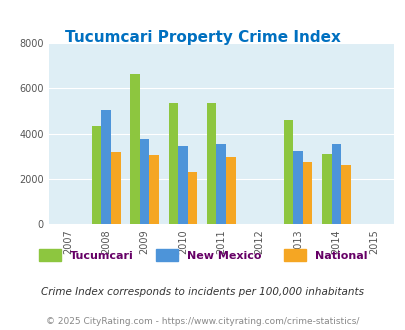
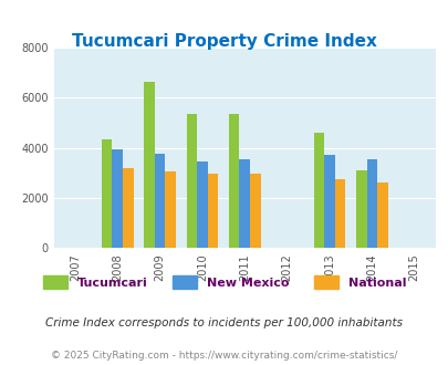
New Mexico/2008: 5050 -> 3950
National/2010: 2300 -> 2950
New Mexico/2013: 3250 -> 3700
